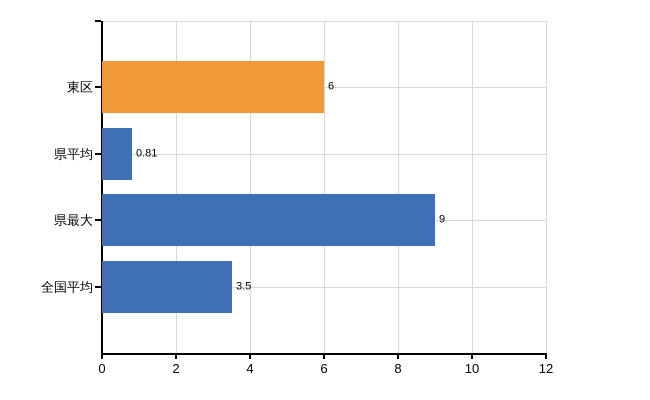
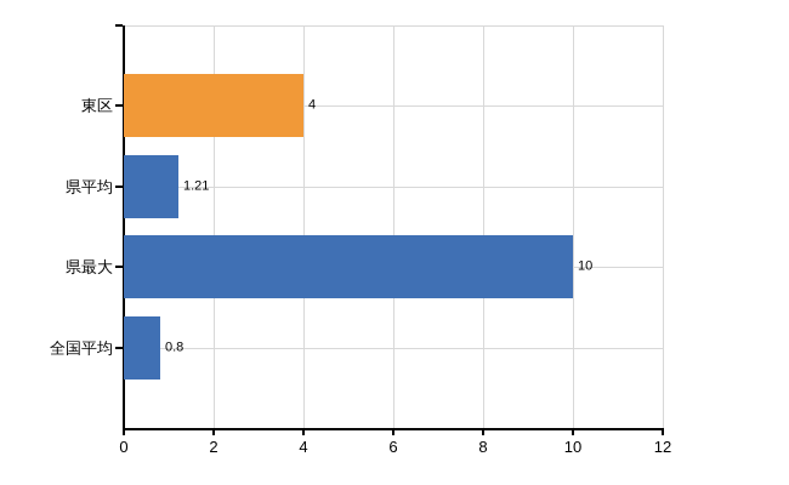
東区: 6 -> 4
県平均: 0.81 -> 1.21
県最大: 9 -> 10
全国平均: 3.5 -> 0.8
